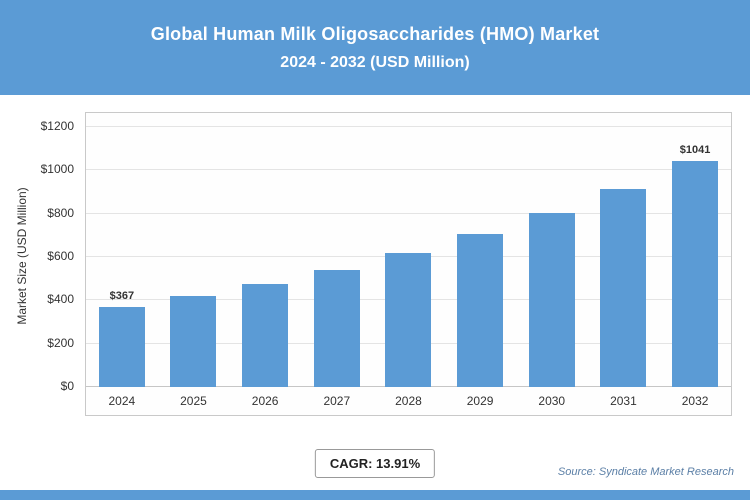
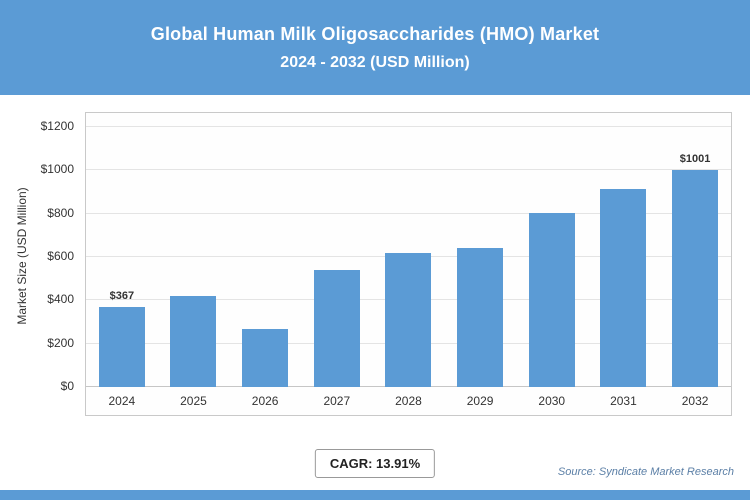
2026: $480 -> $270
2029: $700 -> $640
2032: $1041 -> $1001
